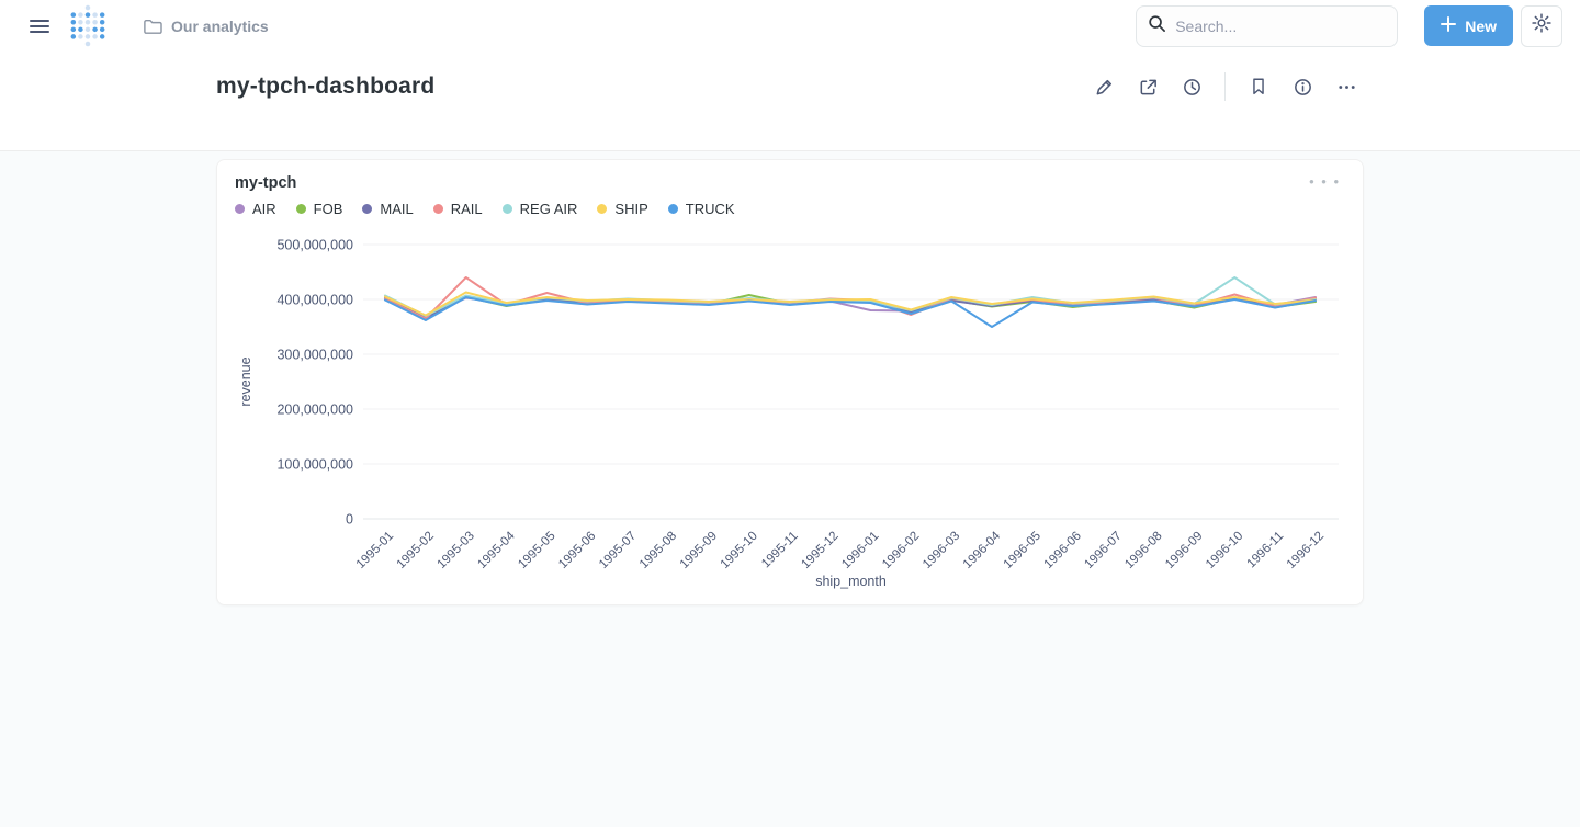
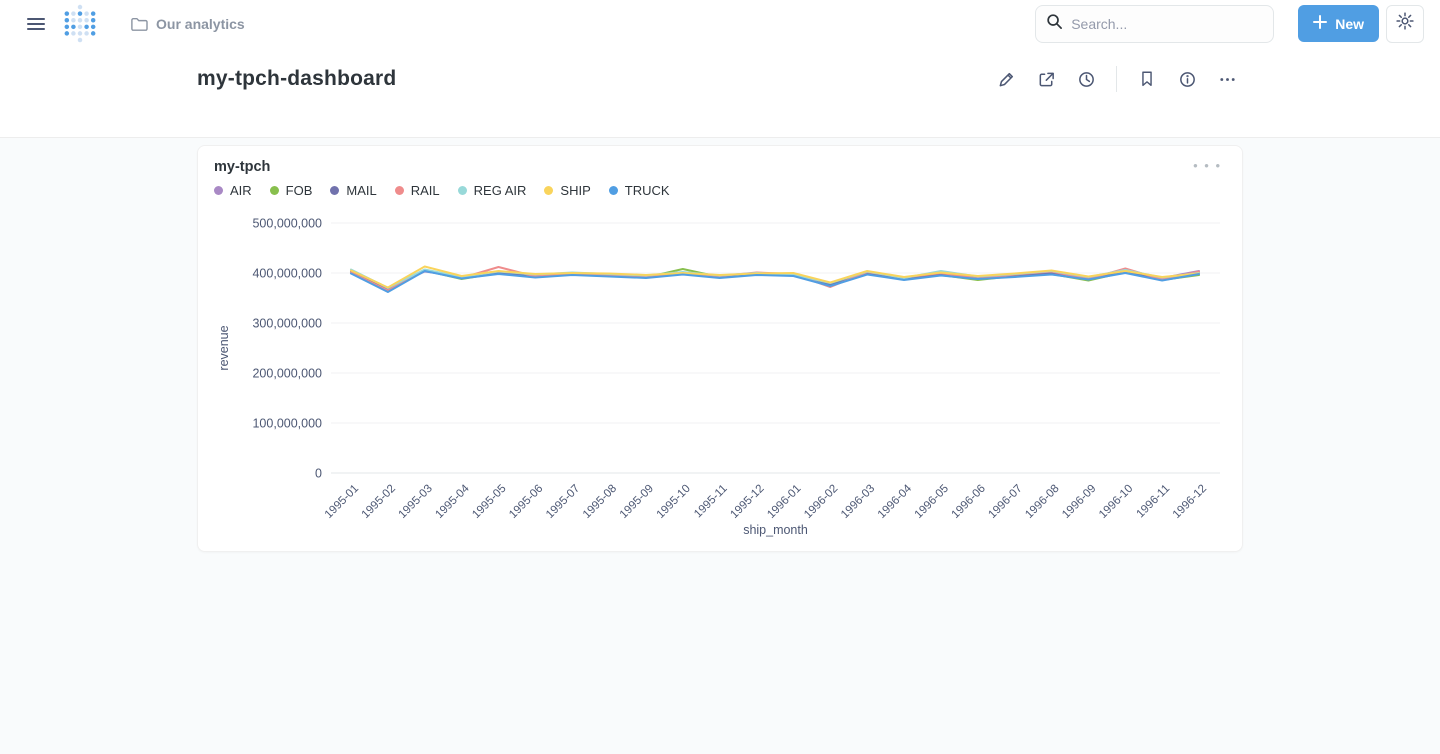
RAIL/1995-03: 440000000 -> 410000000
AIR/1996-01: 380000000 -> 400000000
TRUCK/1996-04: 350000000 -> 390000000
REG AIR/1996-10: 440000000 -> 410000000
